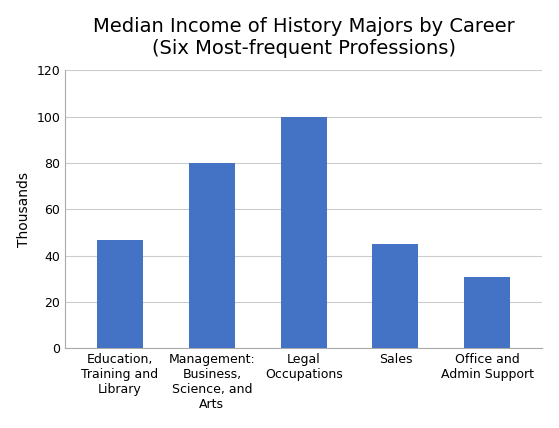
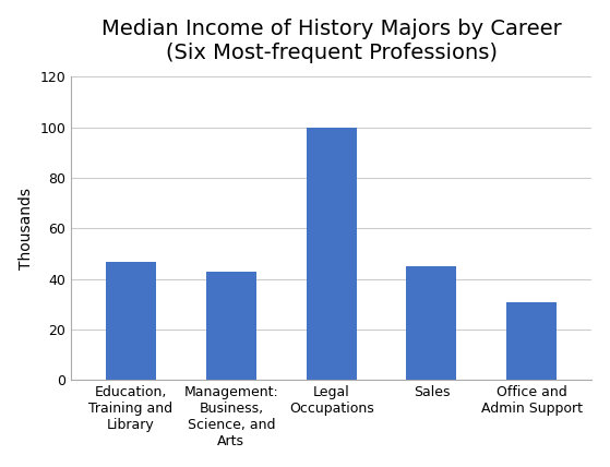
Management: Business, Science, and Arts: 80 -> 43
